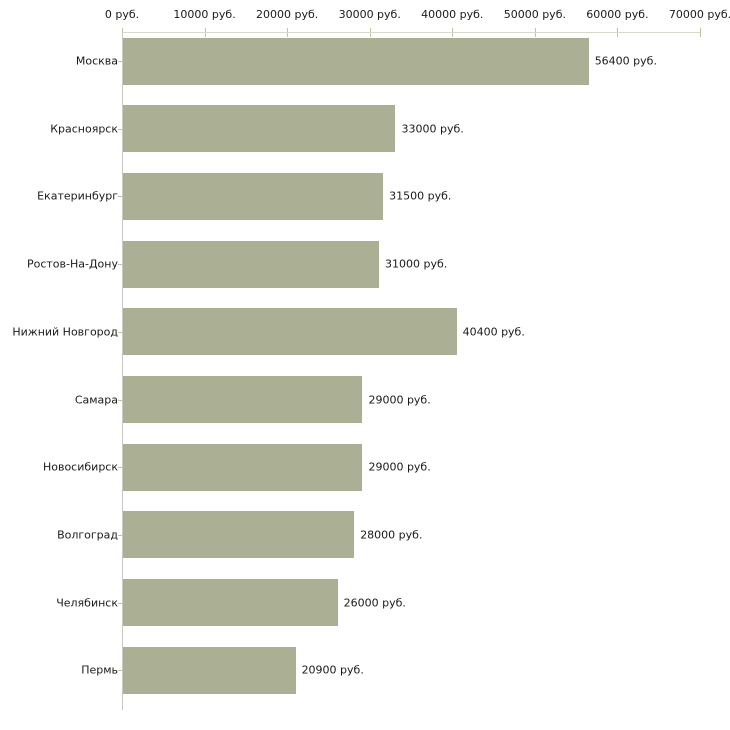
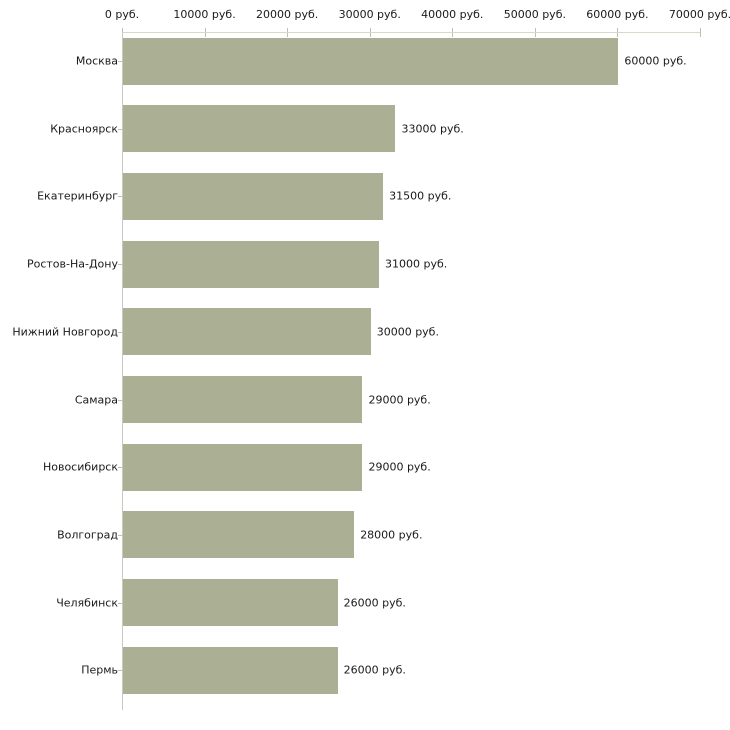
Москва: 56400 -> 60000
Нижний Новгород: 40400 -> 30000
Пермь: 20900 -> 26000
